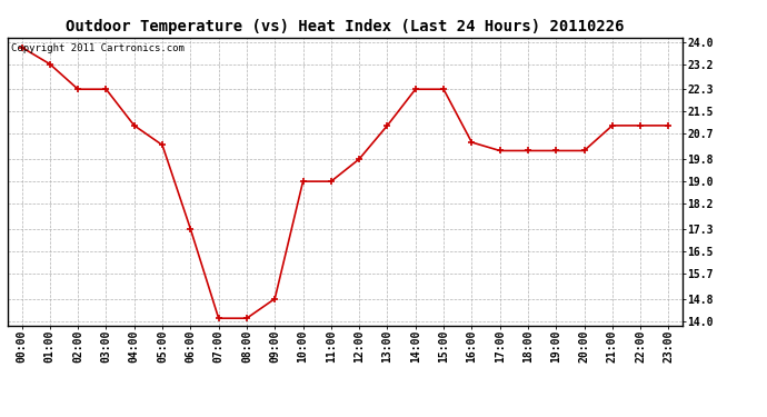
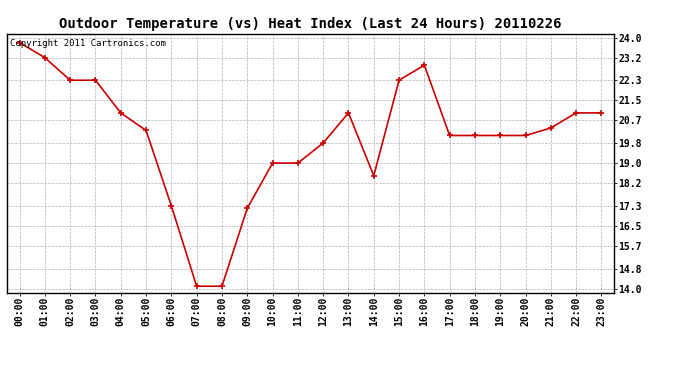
09:00: 14.8 -> 17.2
14:00: 22.3 -> 18.5
16:00: 20.4 -> 22.9
21:00: 21.0 -> 20.4
